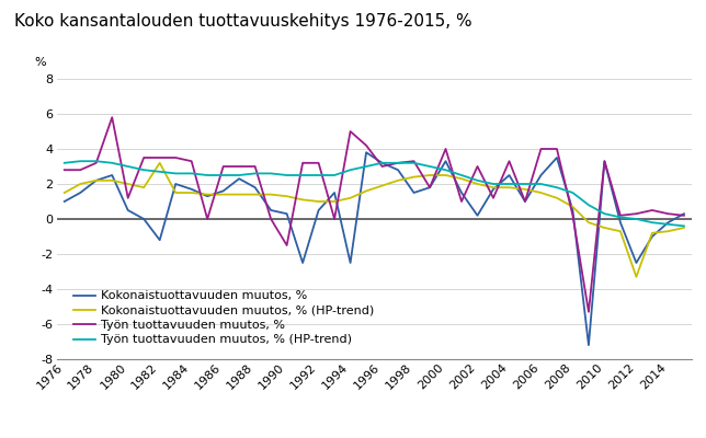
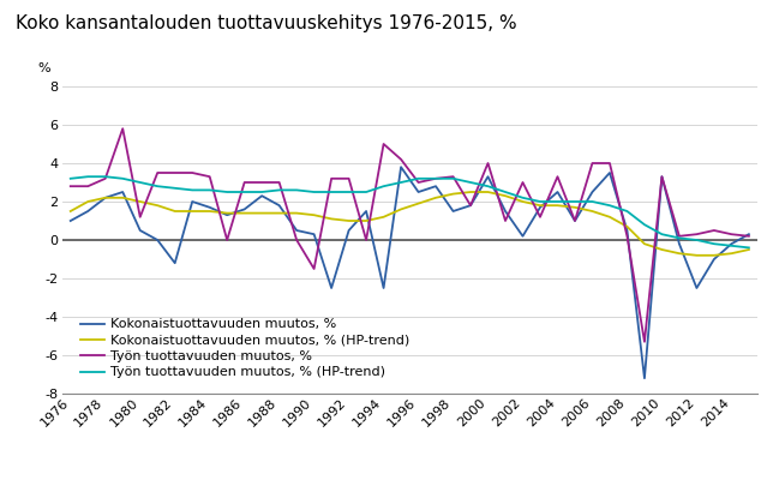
Kokonaistuottavuuden muutos, % (HP-trend)/1982: 3.2 -> 1.5
Kokonaistuottavuuden muutos, %/1996: 3.2 -> 2.5
Kokonaistuottavuuden muutos, % (HP-trend)/2012: -3.3 -> -0.8
